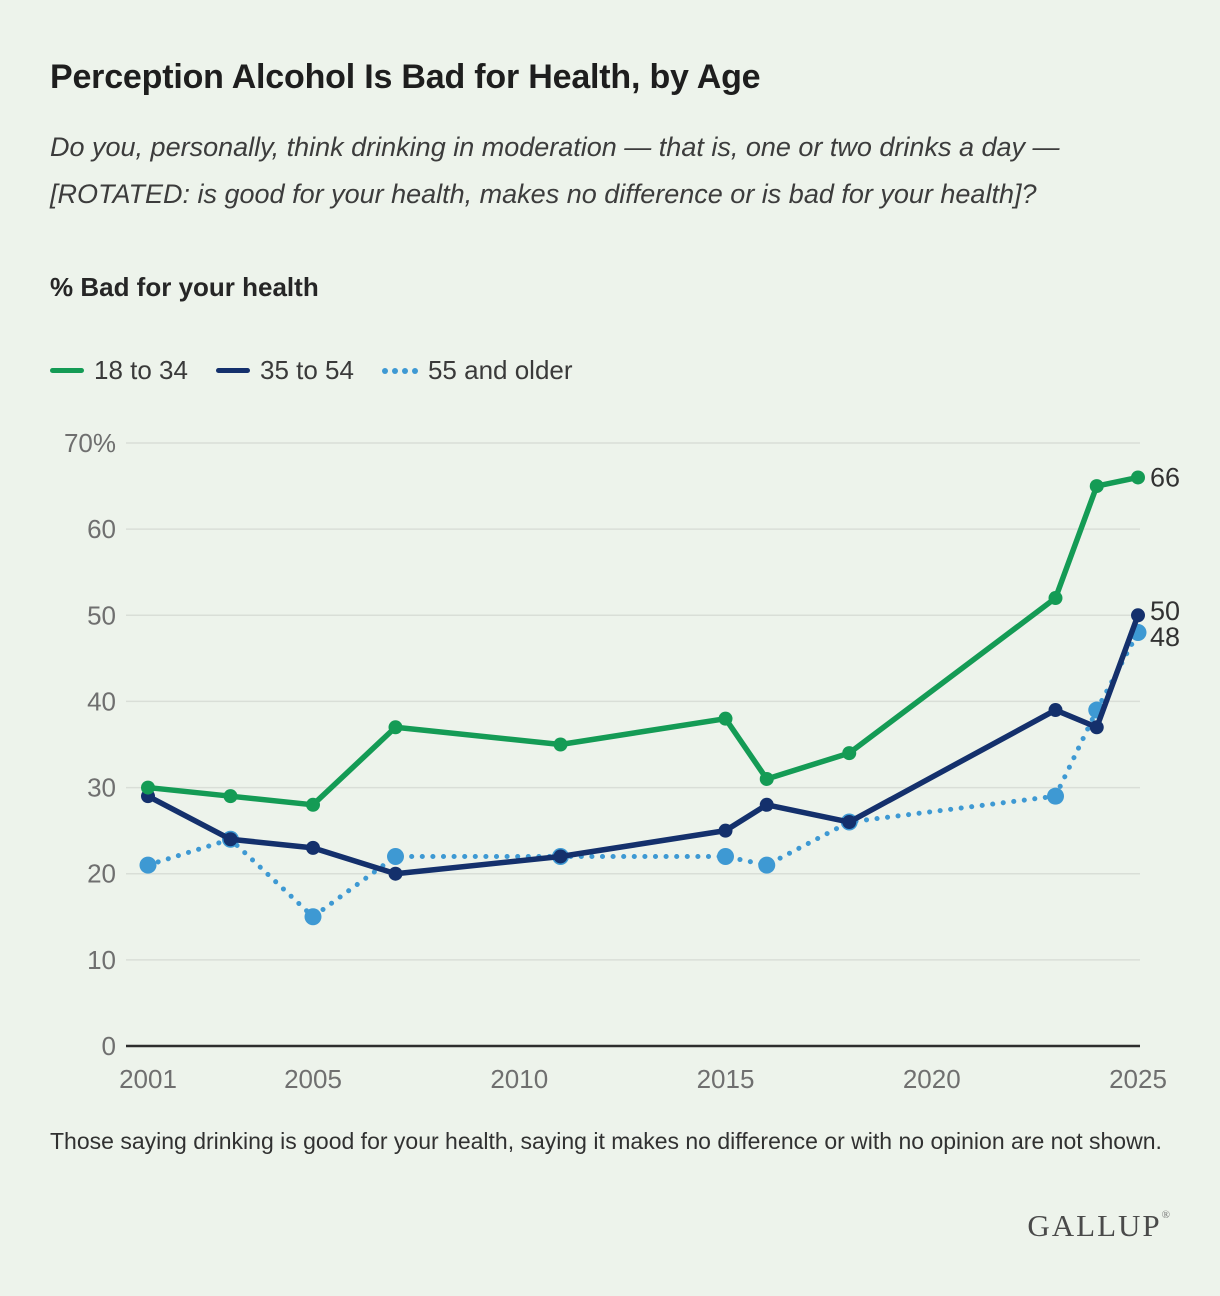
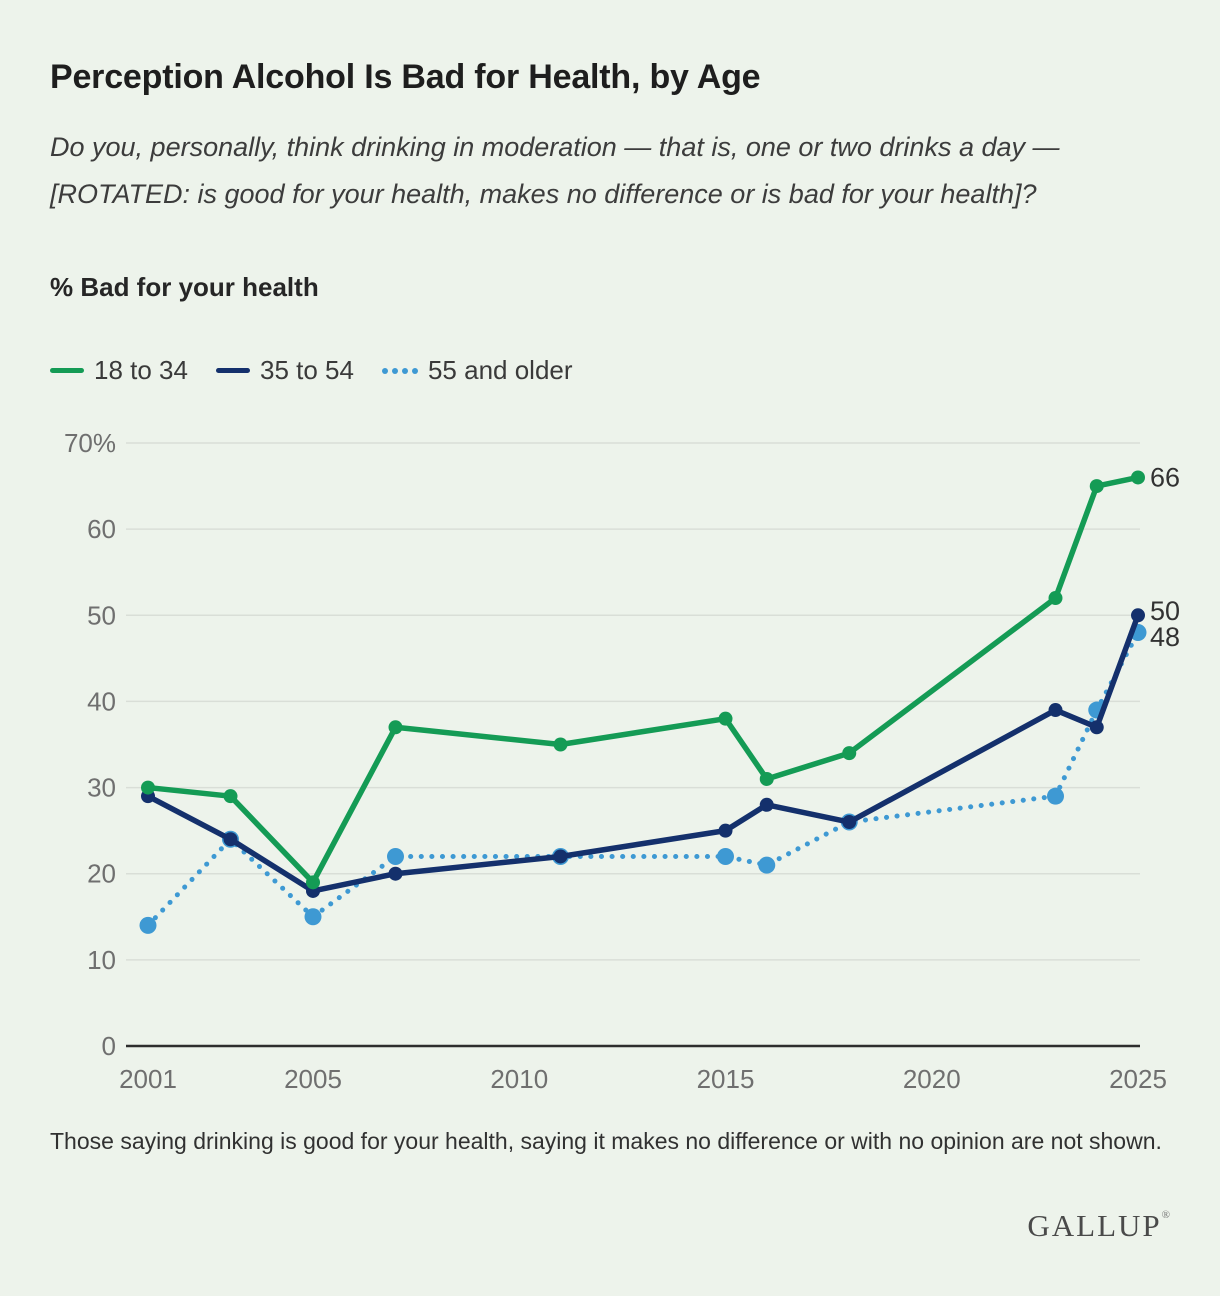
55 and older/2001: 21% -> 14%
18 to 34/2005: 28% -> 19%
35 to 54/2005: 23% -> 18%
